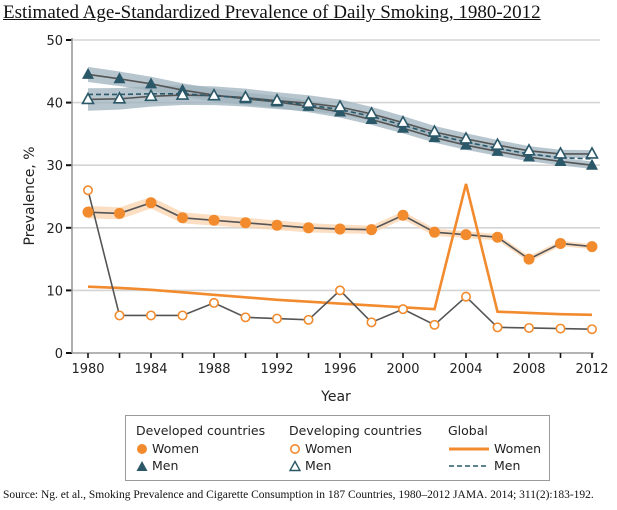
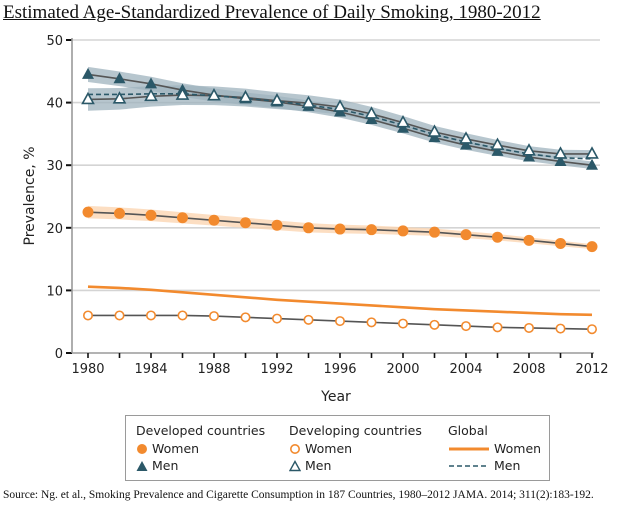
Developing countries Women/1980: 26 -> 6
Developed countries Women/1984: 24 -> 22
Developing countries Women/1988: 8 -> 6
Developing countries Women/1996: 10 -> 5
Developed countries Women/2000: 22 -> 20
Developing countries Women/2000: 7 -> 5
Global Women/2004: 27 -> 7
Developing countries Women/2004: 9 -> 4
Developed countries Women/2008: 15 -> 18
